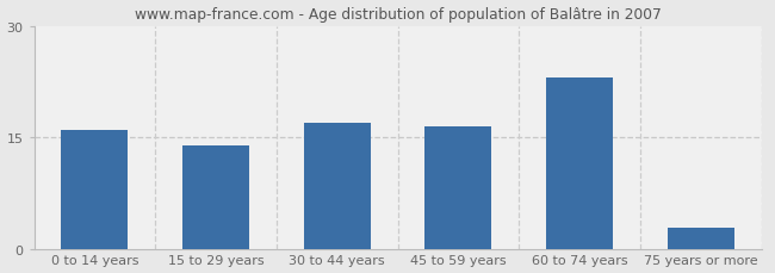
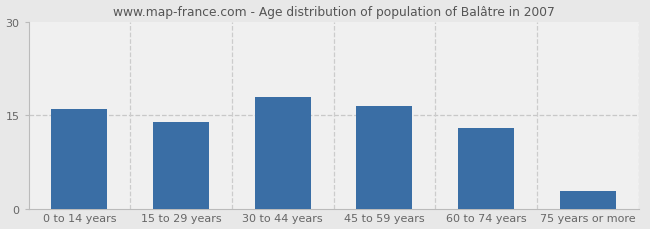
30 to 44 years: 17.0 -> 18.0
60 to 74 years: 23.0 -> 13.0
